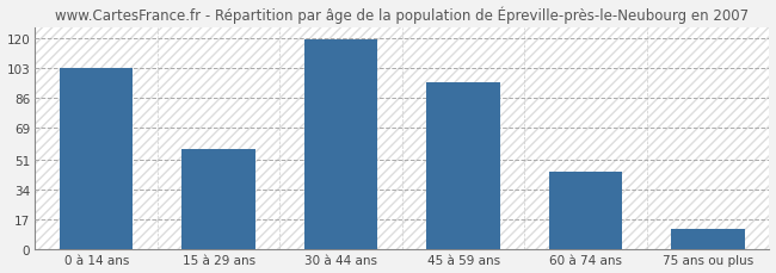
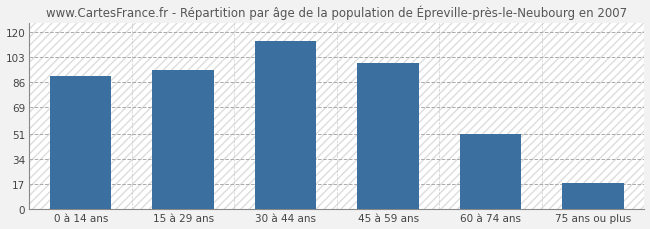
0 à 14 ans: 103 -> 90
15 à 29 ans: 57 -> 94
30 à 44 ans: 119 -> 114
45 à 59 ans: 95 -> 99
60 à 74 ans: 44 -> 51
75 ans ou plus: 12 -> 18
